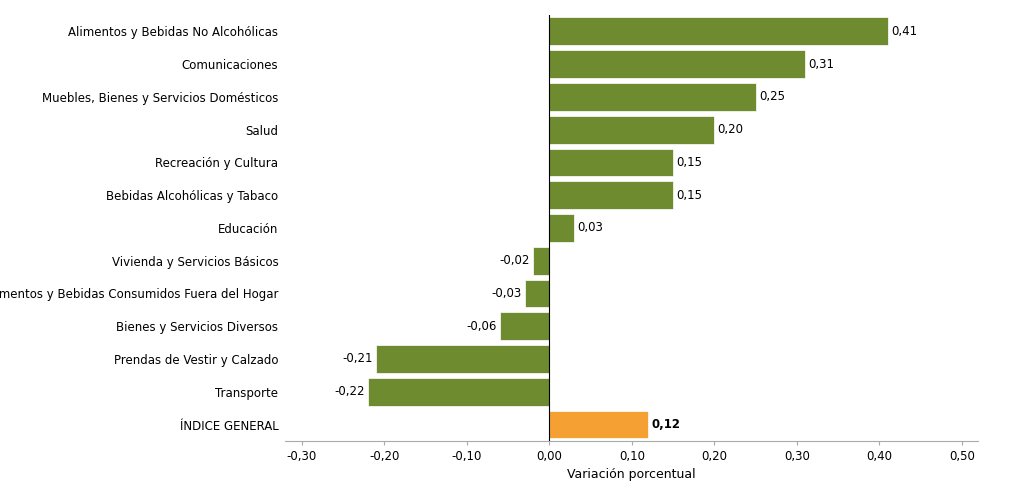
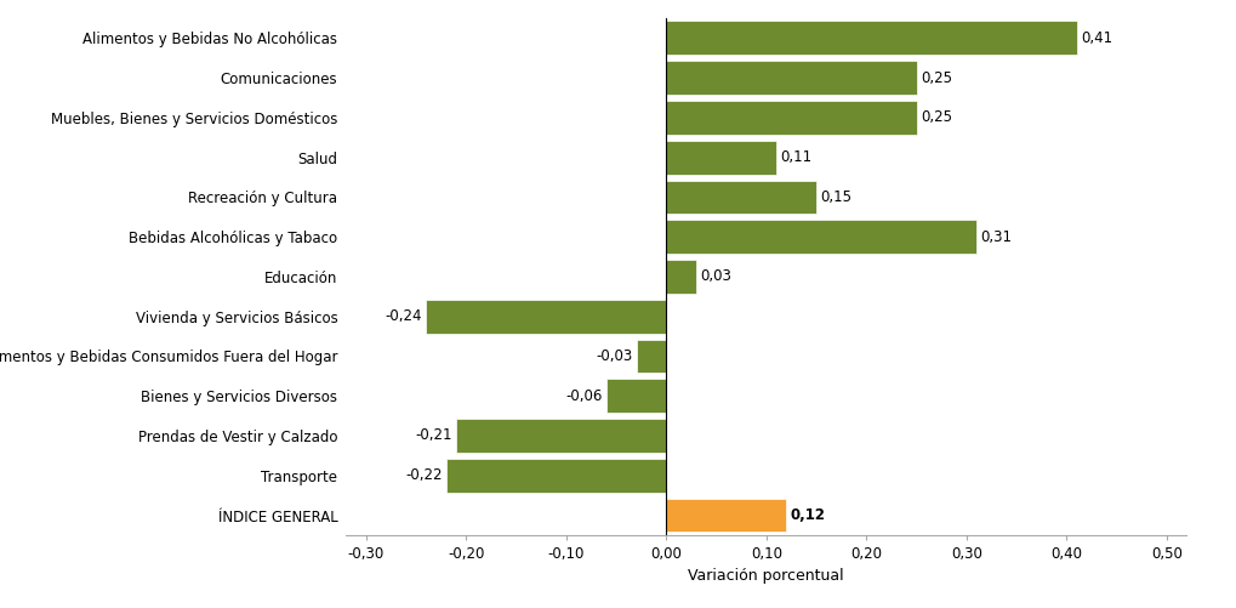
Comunicaciones: 0,31 -> 0,25
Salud: 0,20 -> 0,11
Bebidas Alcohólicas y Tabaco: 0,15 -> 0,31
Vivienda y Servicios Básicos: -0,02 -> -0,24
